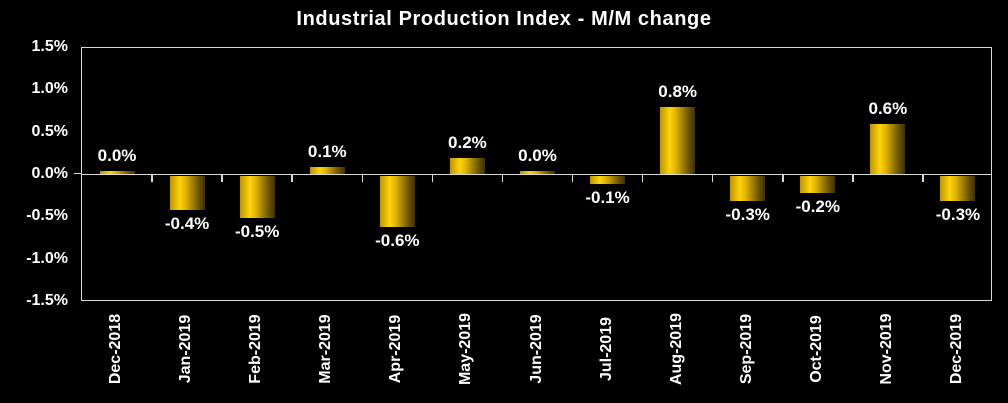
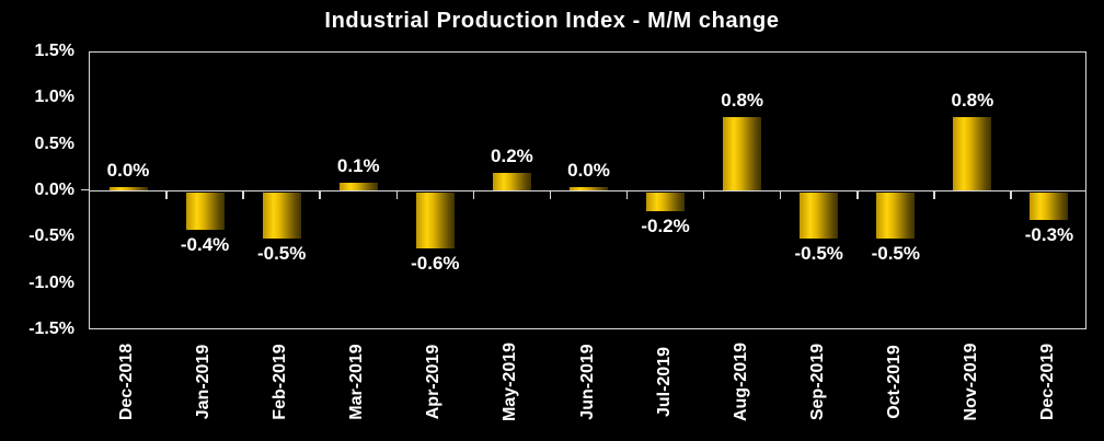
Jul-2019: -0.1% -> -0.2%
Sep-2019: -0.3% -> -0.5%
Oct-2019: -0.2% -> -0.5%
Nov-2019: 0.6% -> 0.8%
